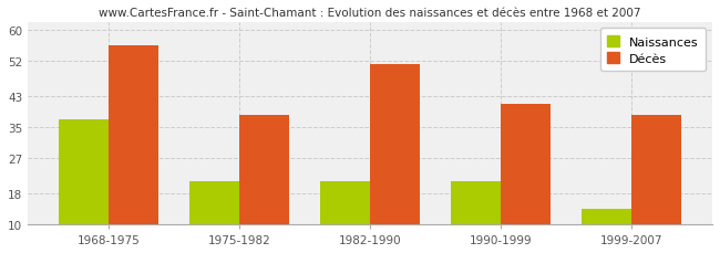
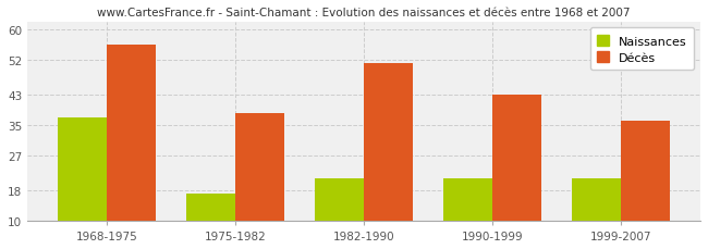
Naissances/1975-1982: 21 -> 17
Décès/1990-1999: 41 -> 43
Naissances/1999-2007: 14 -> 21
Décès/1999-2007: 38 -> 36
